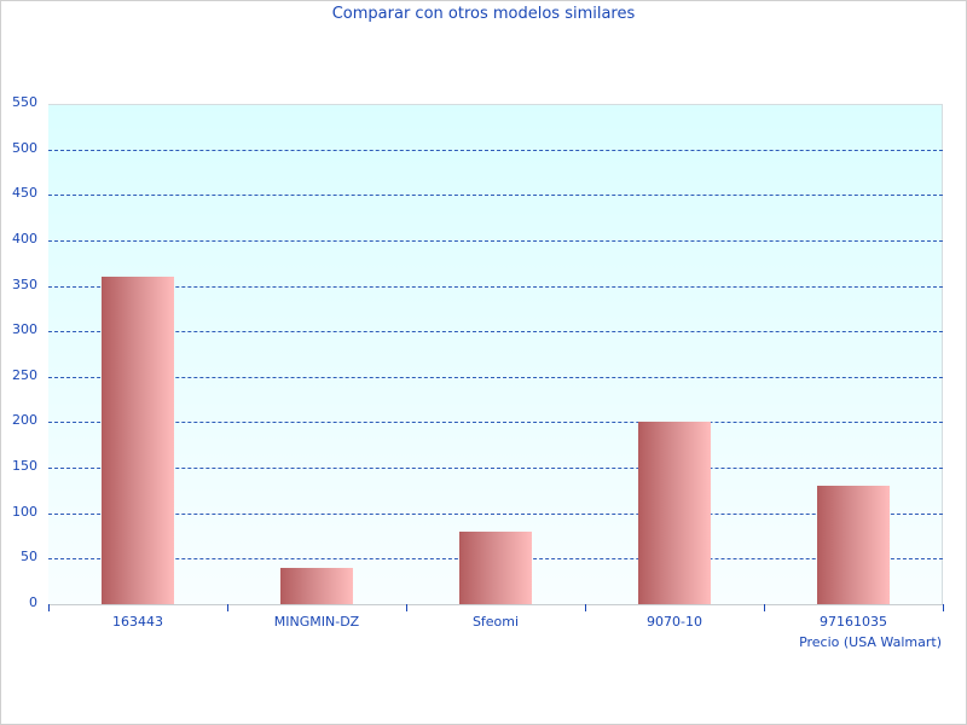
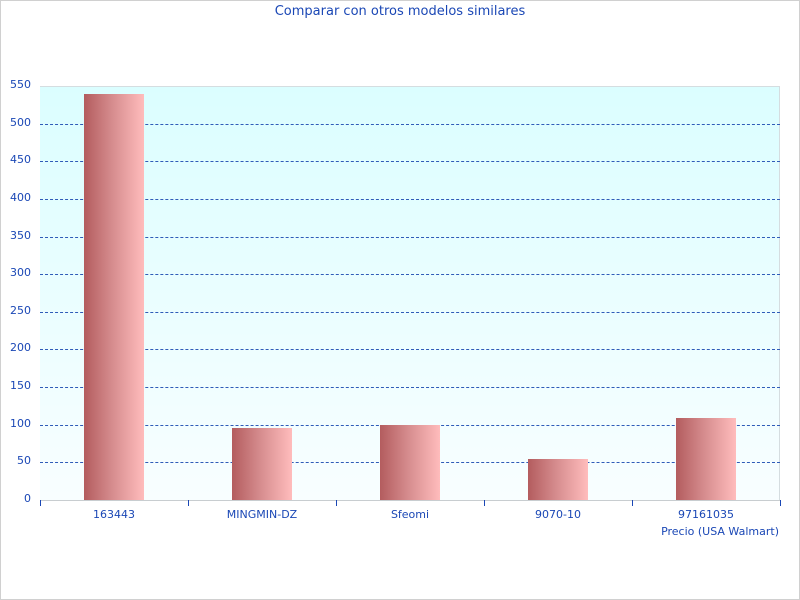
163443: 360 -> 540
MINGMIN-DZ: 40 -> 100
Sfeomi: 80 -> 100
9070-10: 200 -> 60
97161035: 130 -> 110
